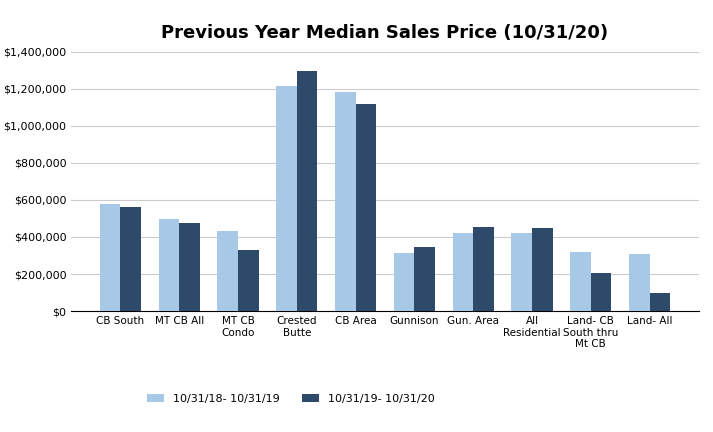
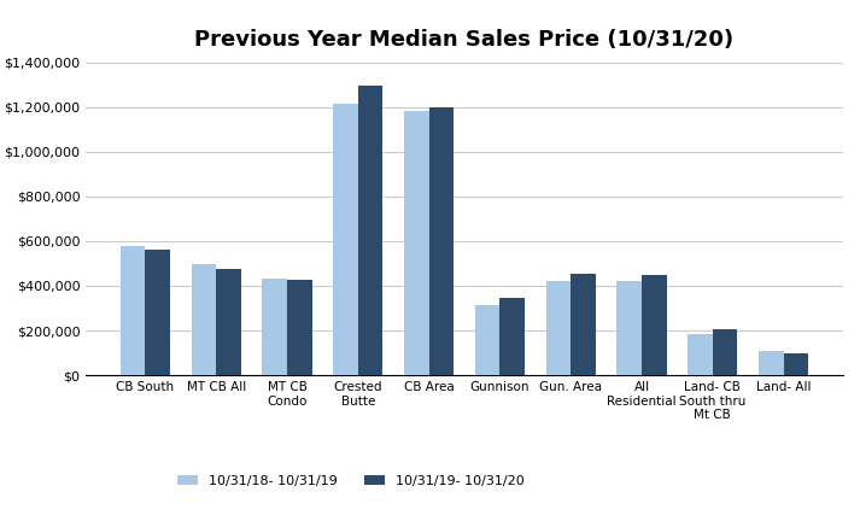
10/31/19- 10/31/20/MT CB Condo: $330,000 -> $420,000
10/31/19- 10/31/20/CB Area: $1,120,000 -> $1,200,000
10/31/18- 10/31/19/Land- CB South thru Mt CB: $320,000 -> $180,000
10/31/18- 10/31/19/Land- All: $310,000 -> $110,000
